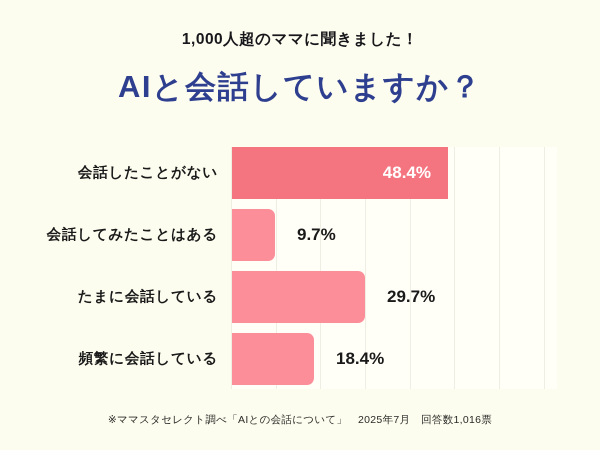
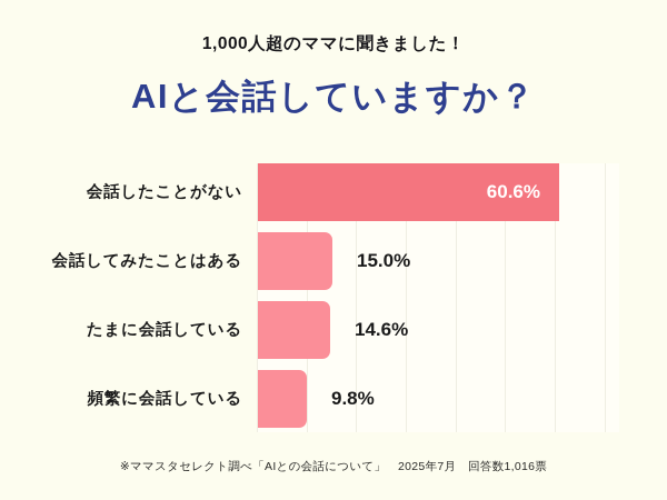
会話したことがない: 48.4% -> 60.6%
会話してみたことはある: 9.7% -> 15.0%
たまに会話している: 29.7% -> 14.6%
頻繁に会話している: 18.4% -> 9.8%
